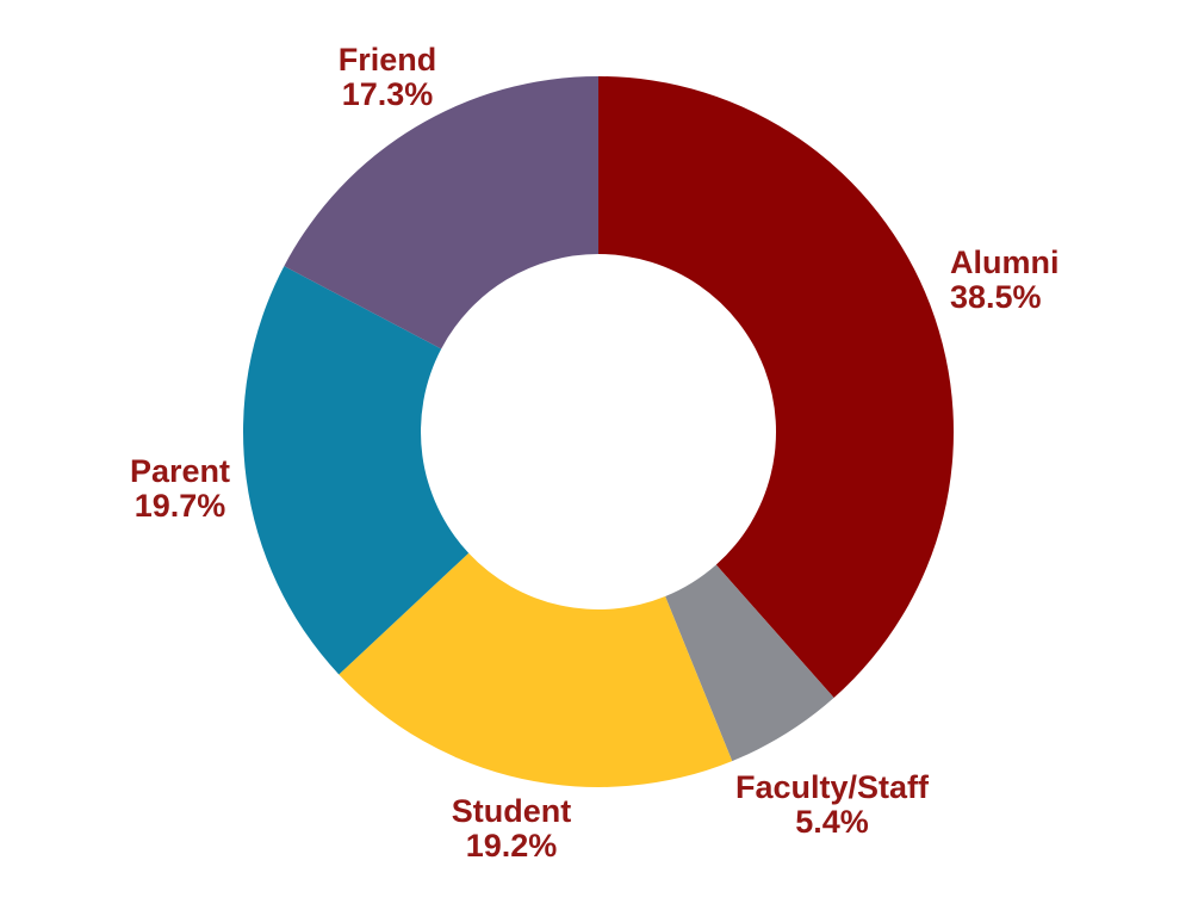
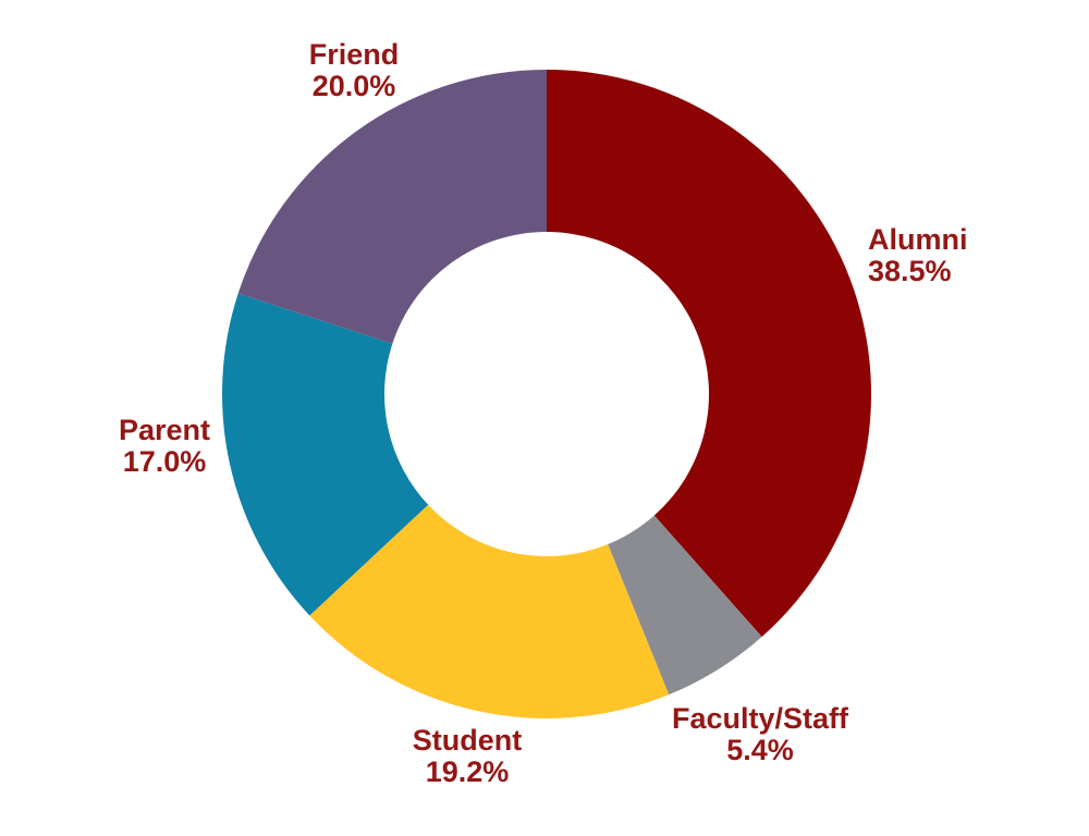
Parent: 19.7% -> 17.0%
Friend: 17.3% -> 20.0%
